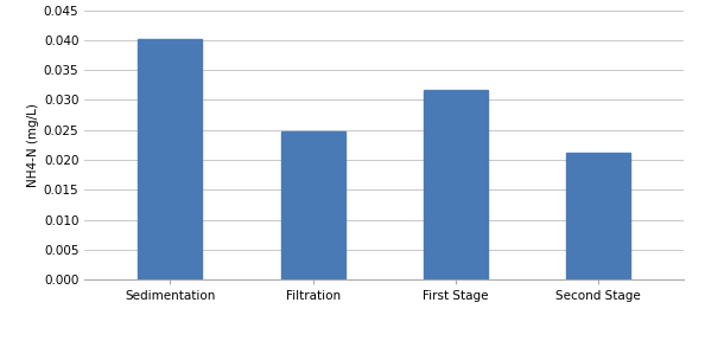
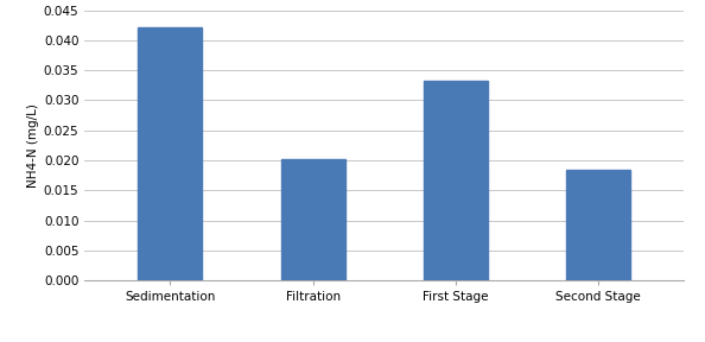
Sedimentation: 0.0401 -> 0.0422
Filtration: 0.0248 -> 0.0202
First Stage: 0.0317 -> 0.0332
Second Stage: 0.0211 -> 0.0184
